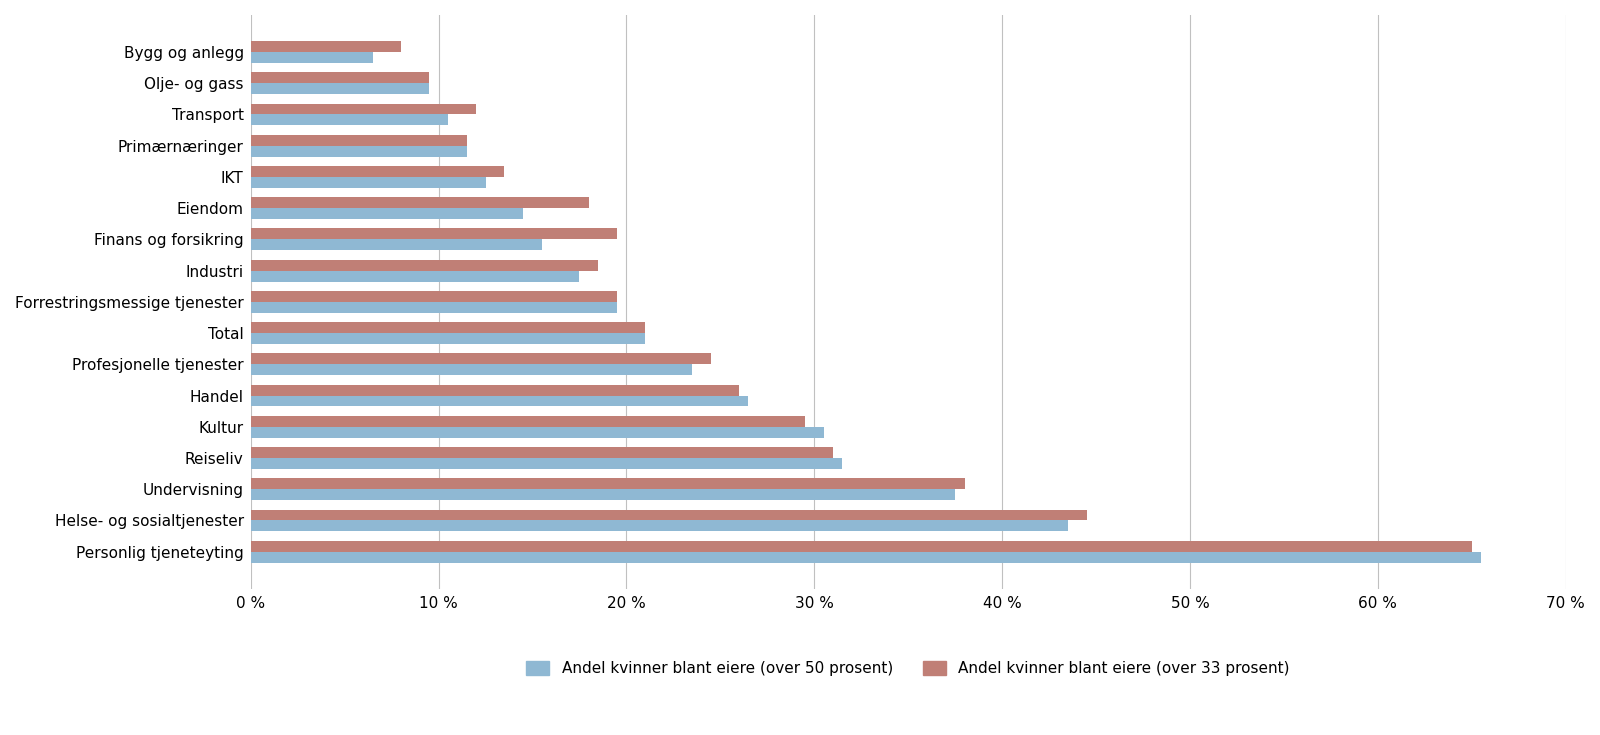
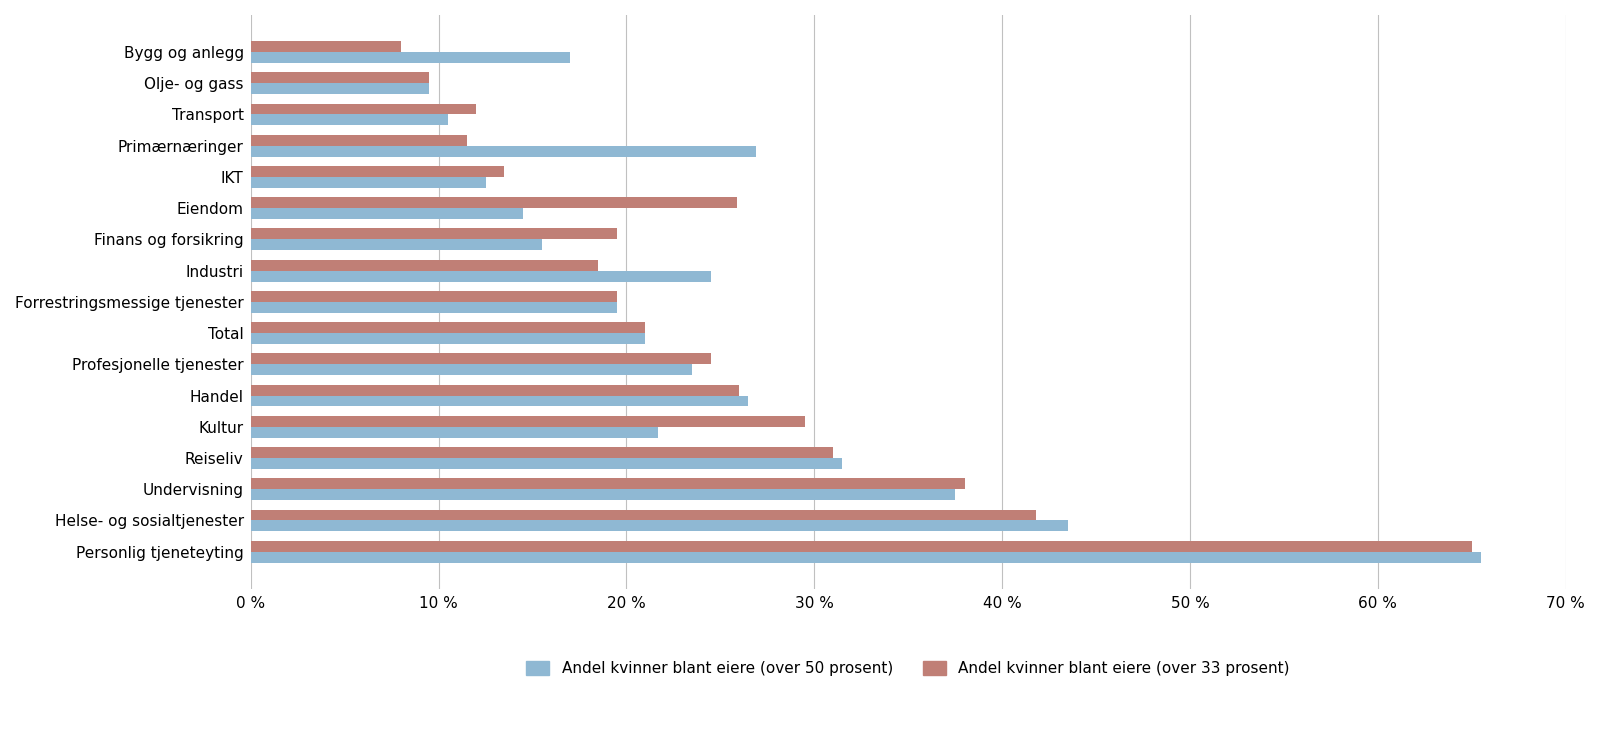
Andel kvinner blant eiere (over 50 prosent)/Bygg og anlegg: 6.5 % -> 17.0 %
Andel kvinner blant eiere (over 50 prosent)/Primærnæringer: 11.5 % -> 26.9 %
Andel kvinner blant eiere (over 33 prosent)/Eiendom: 18.0 % -> 25.9 %
Andel kvinner blant eiere (over 50 prosent)/Industri: 17.5 % -> 24.5 %
Andel kvinner blant eiere (over 50 prosent)/Kultur: 30.5 % -> 21.7 %
Andel kvinner blant eiere (over 33 prosent)/Helse- og sosialtjenester: 44.5 % -> 41.8 %
